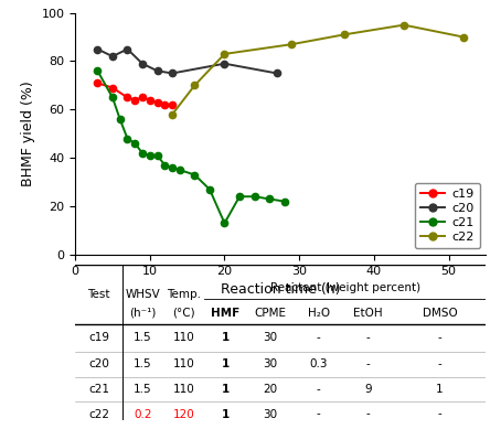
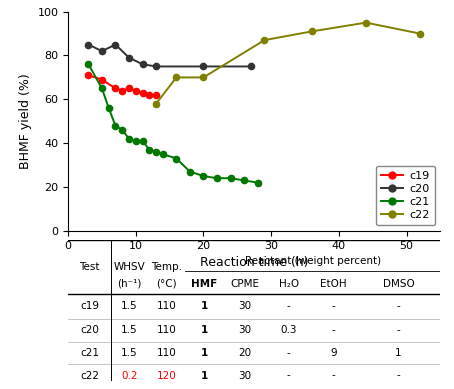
c20/20: 79 -> 75
c21/20: 13 -> 25
c22/20: 83 -> 70
